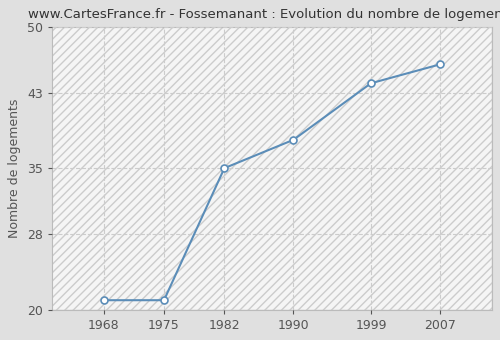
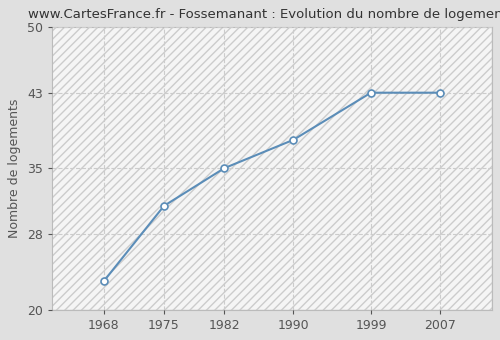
1968: 21 -> 23
1975: 21 -> 31
1999: 44 -> 43
2007: 46 -> 43
